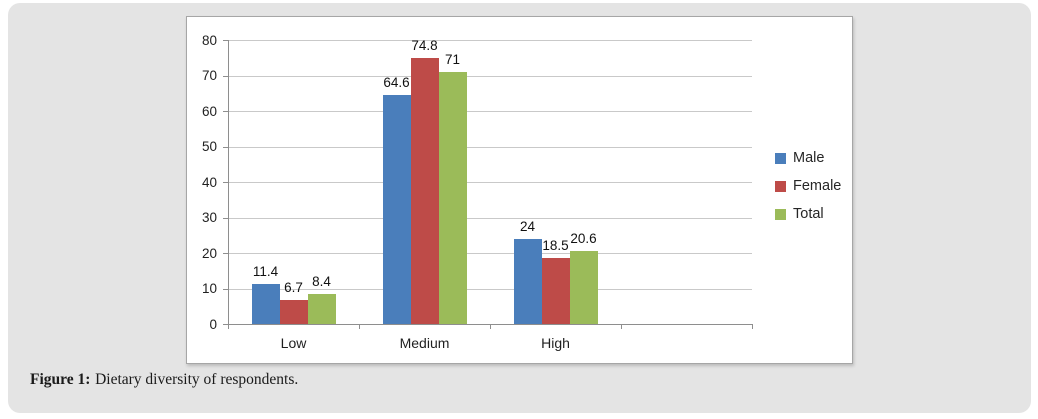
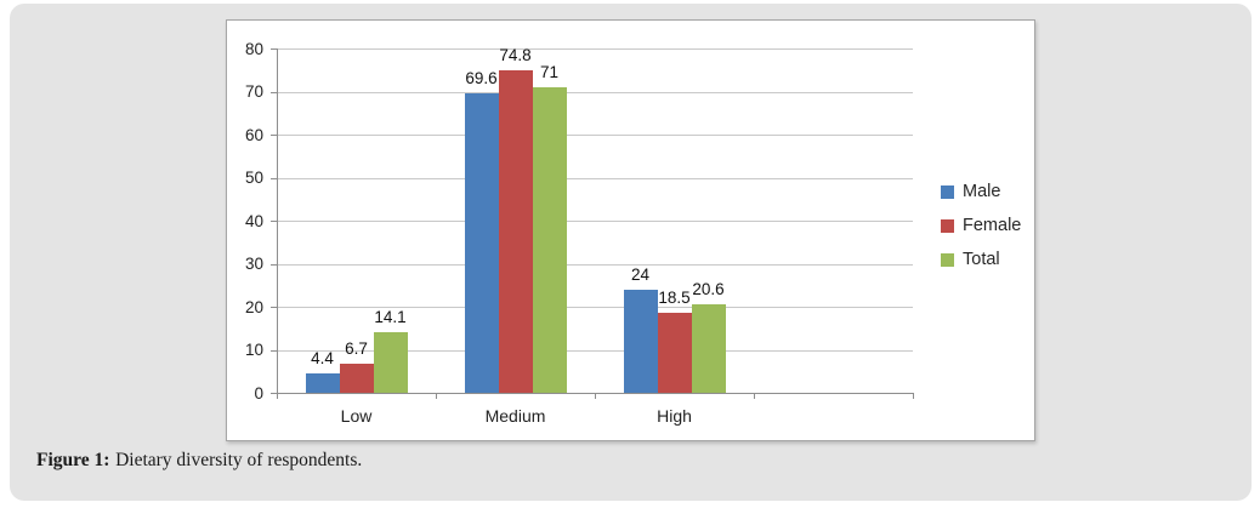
Male/Low: 11.4 -> 4.4
Total/Low: 8.4 -> 14.1
Male/Medium: 64.6 -> 69.6
